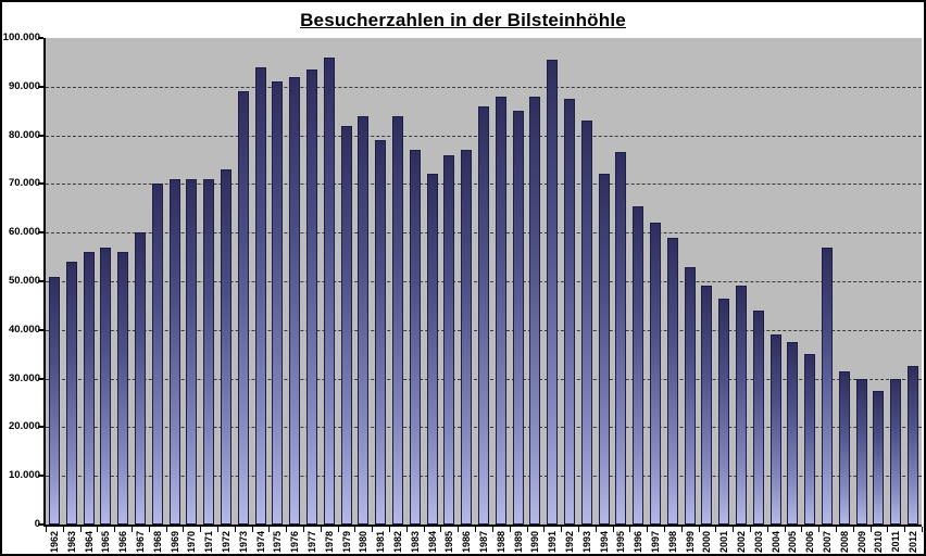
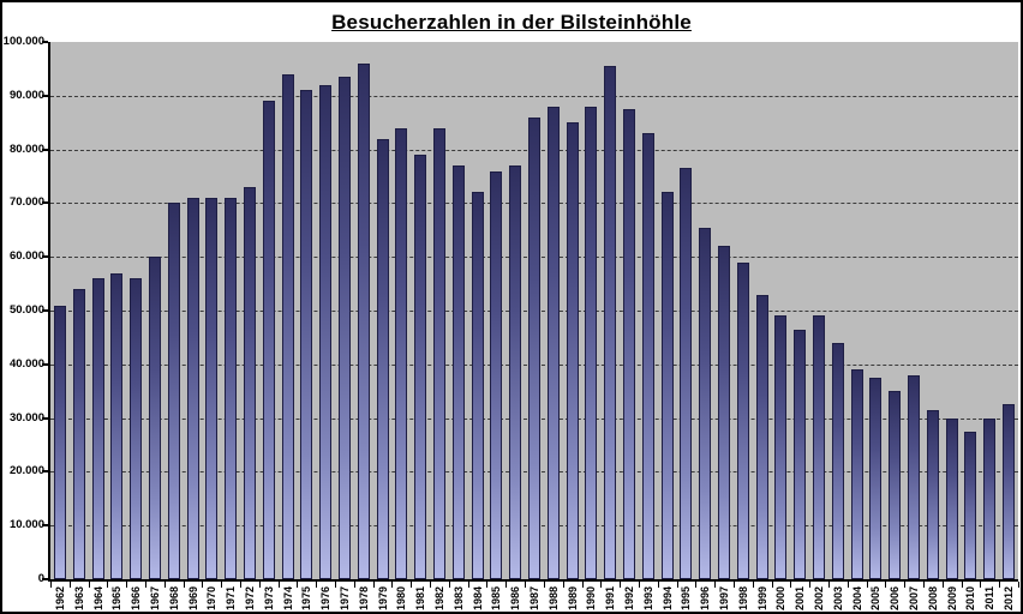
2007: 57000 -> 38000
